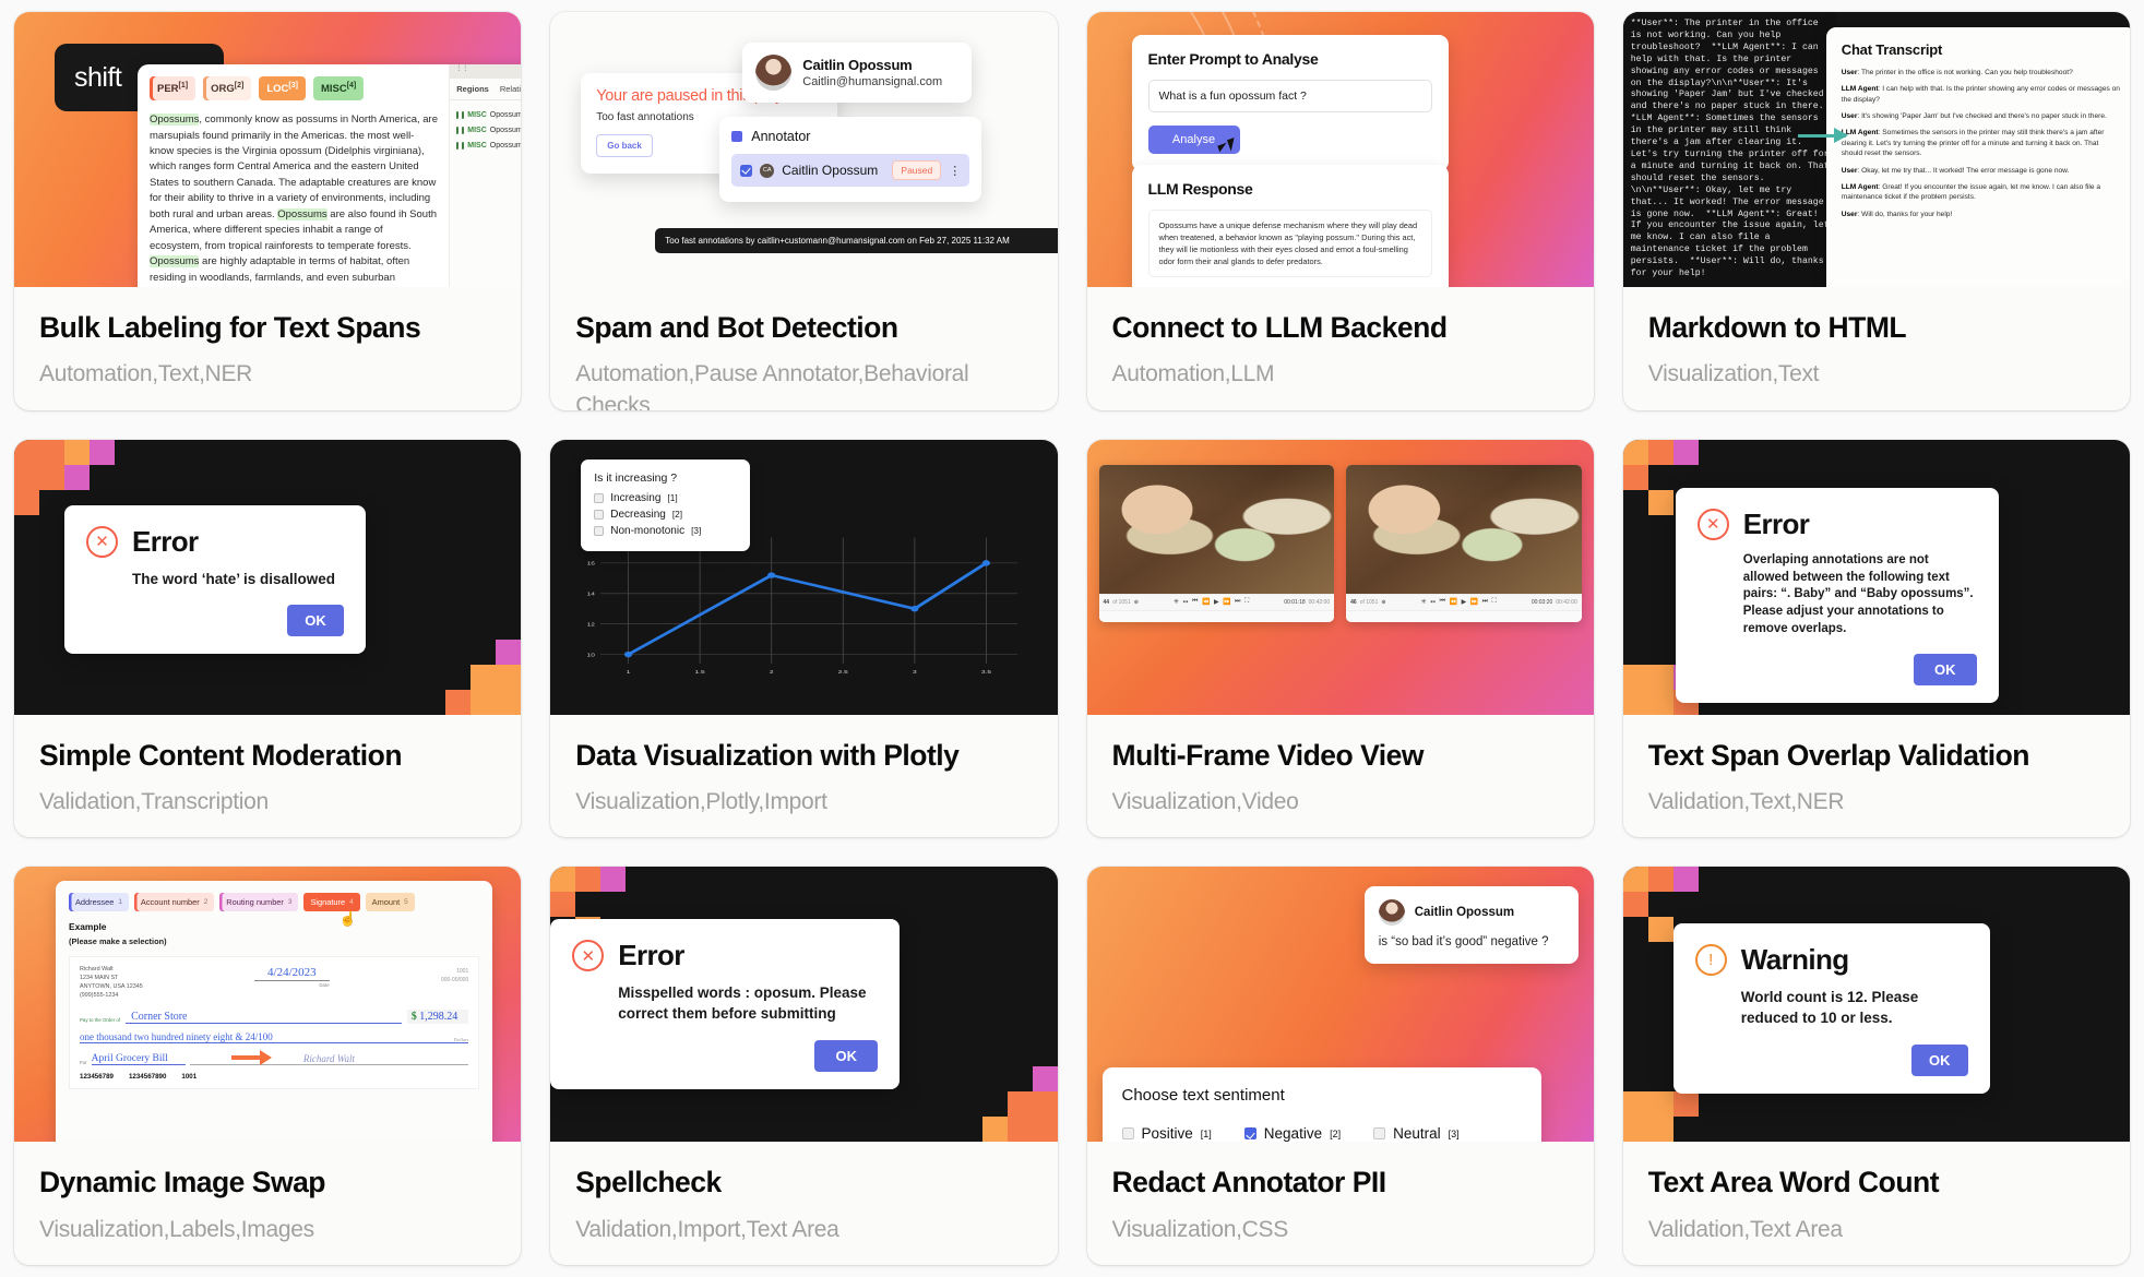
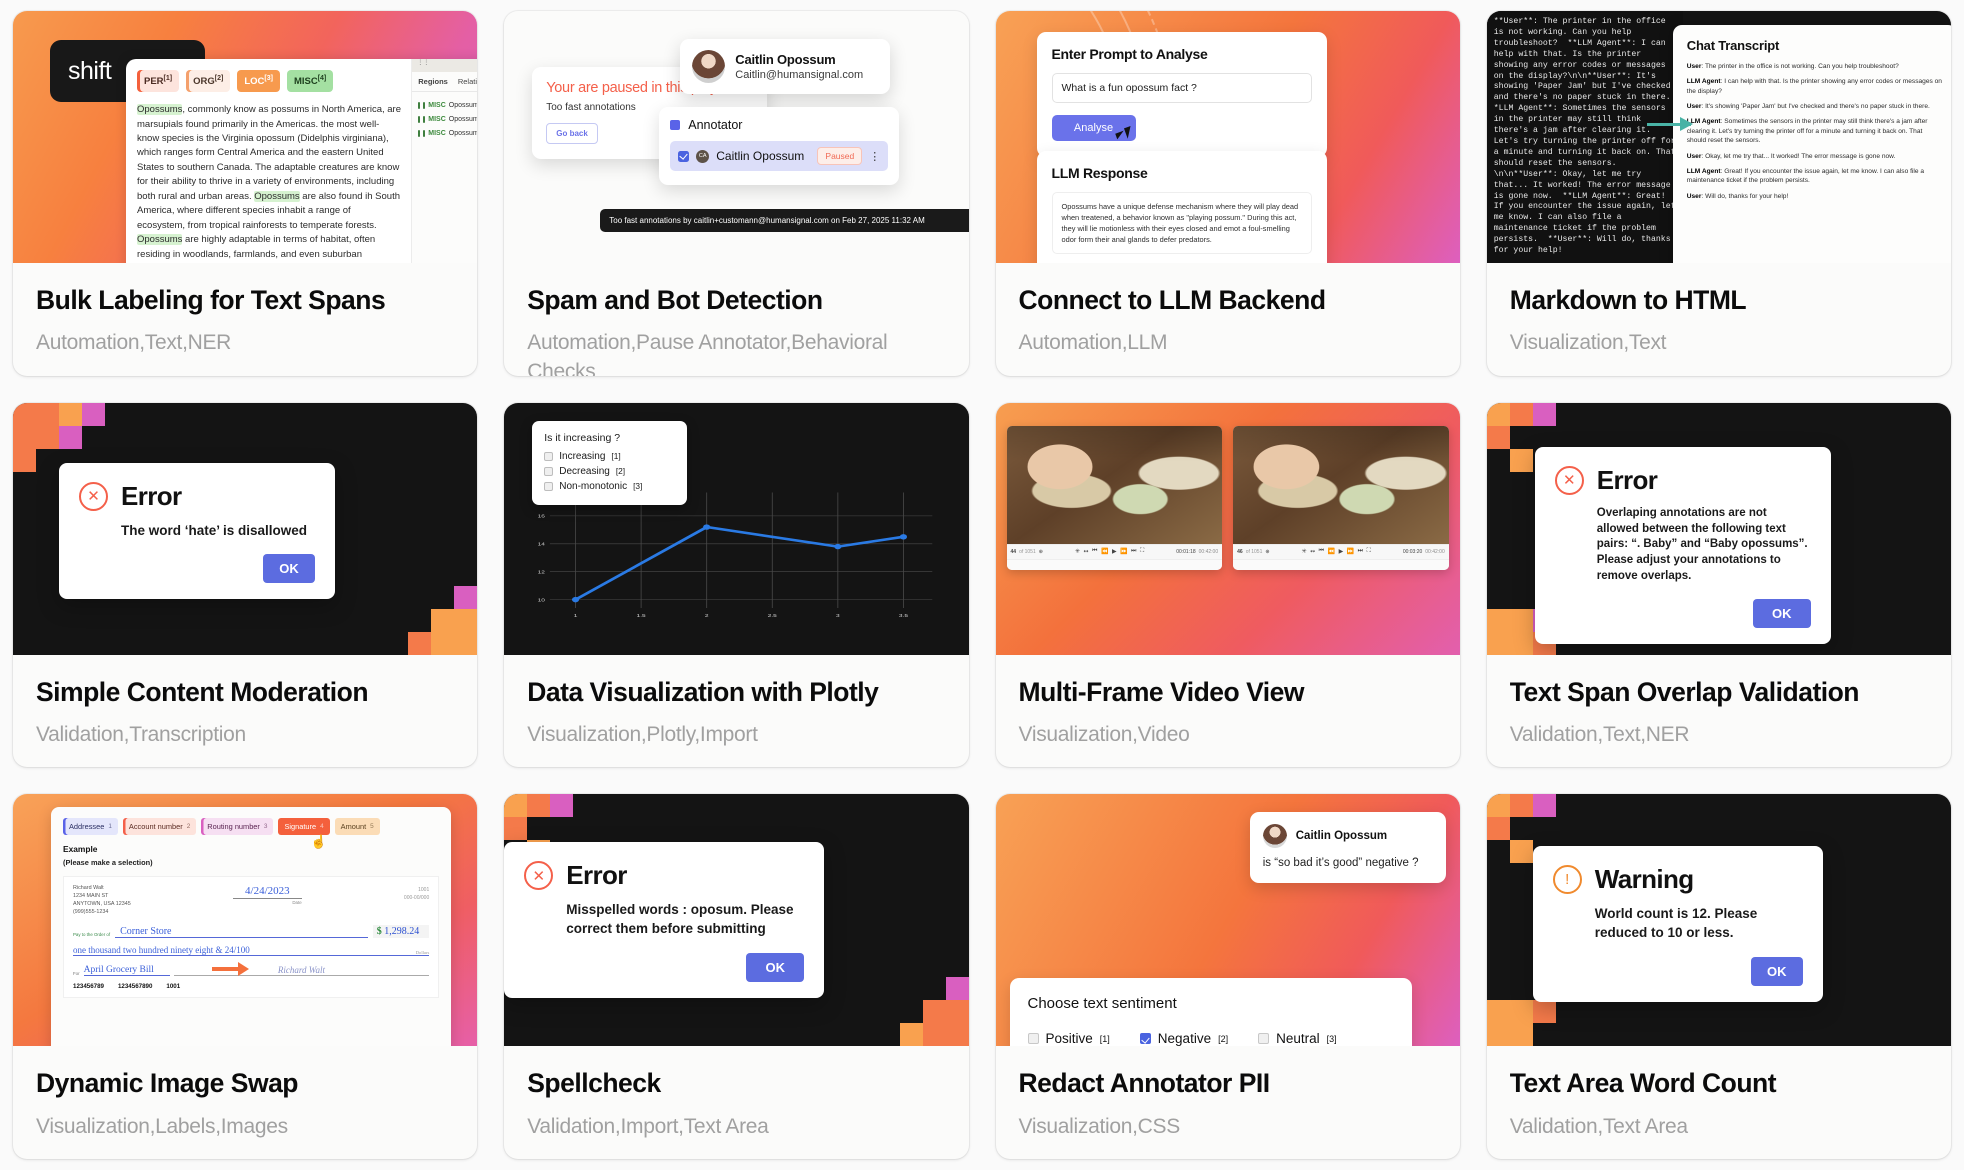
3: 13.0 -> 13.8
3.5: 16.0 -> 14.5
